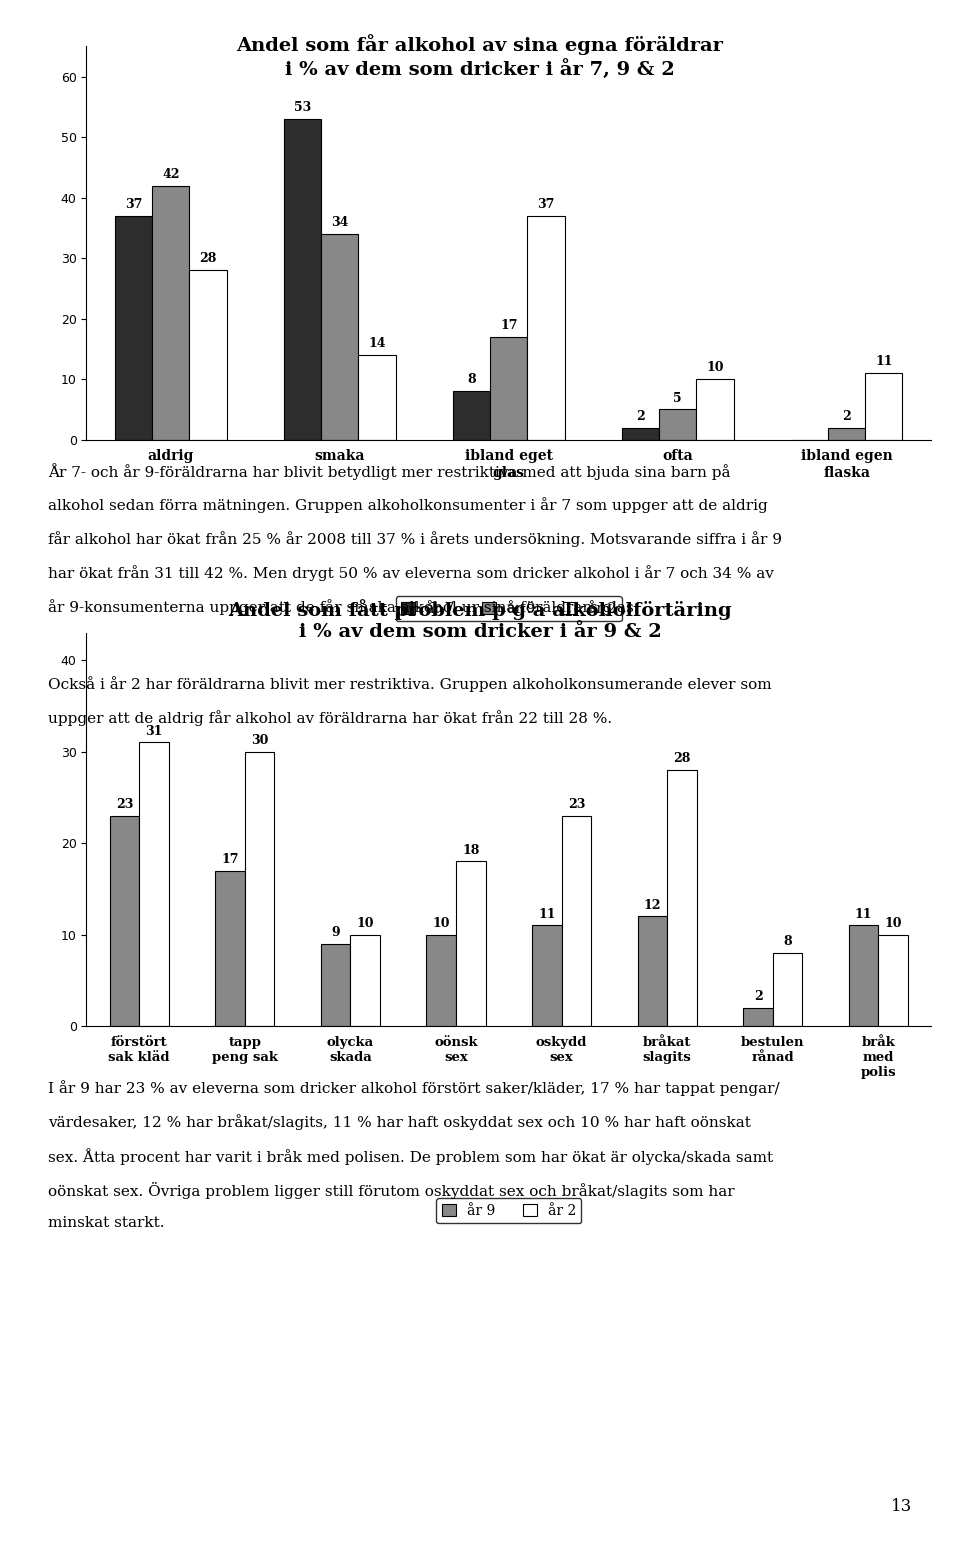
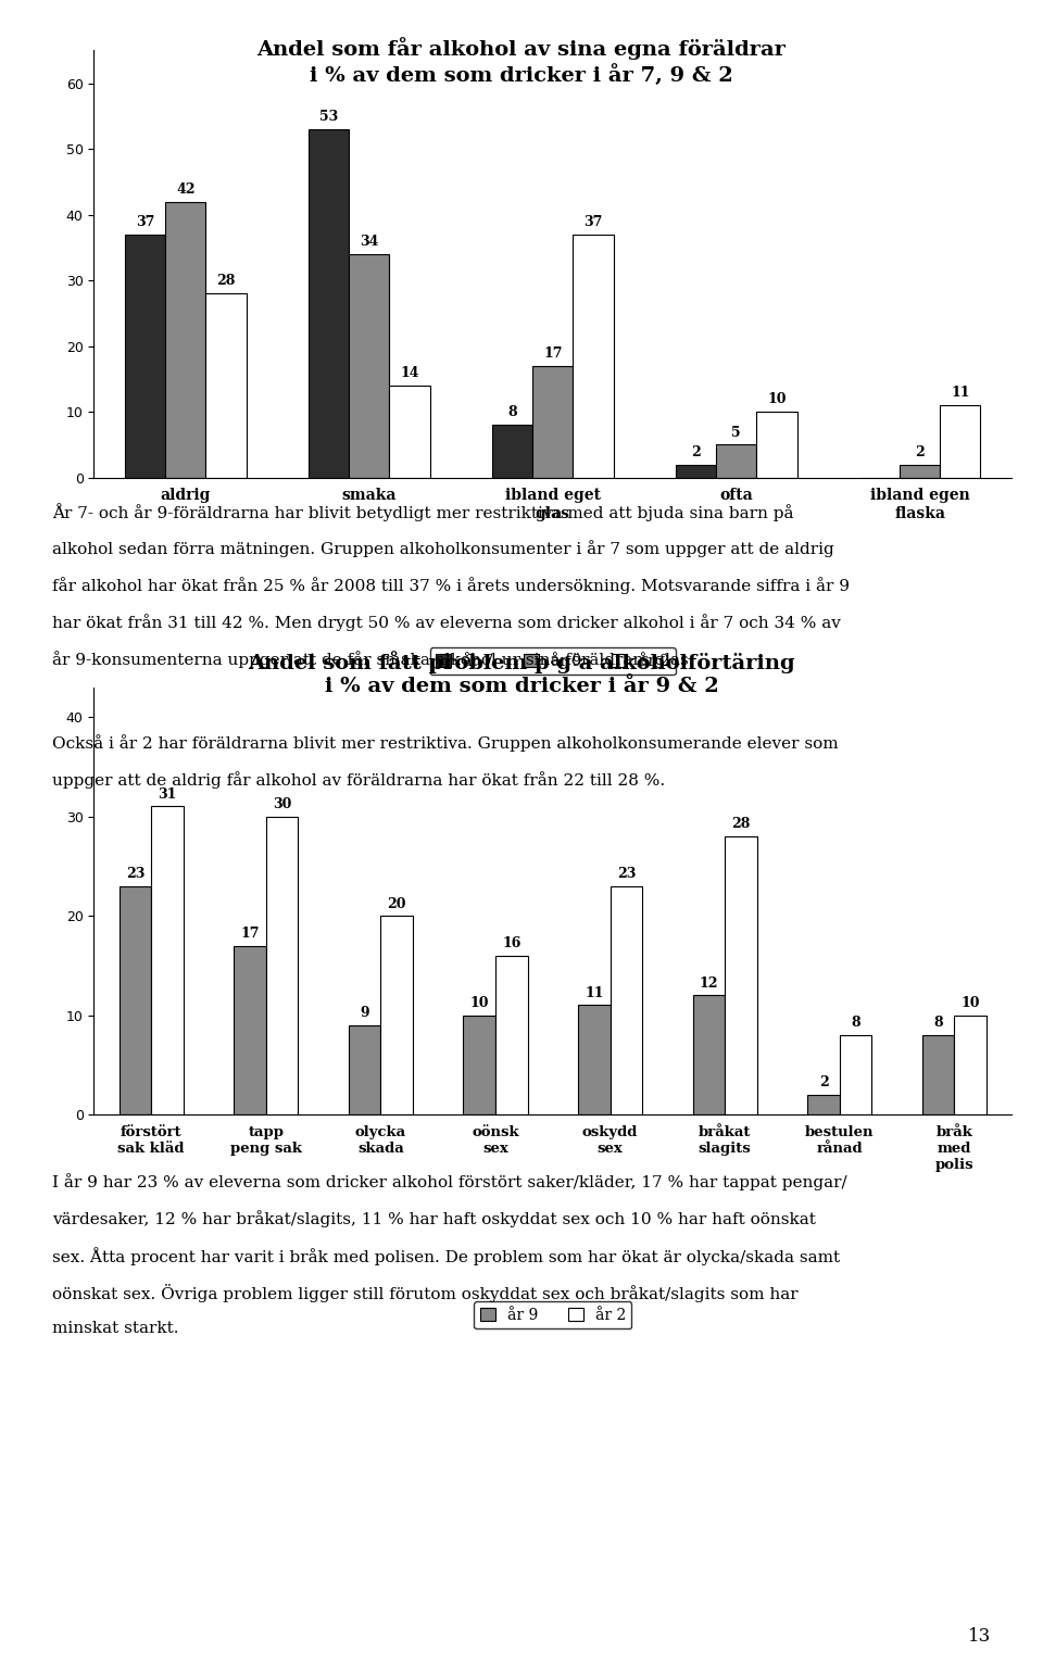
år 2/olycka skada: 10 -> 20
år 2/oönsk sex: 18 -> 16
år 9/bråk med polis: 11 -> 8
